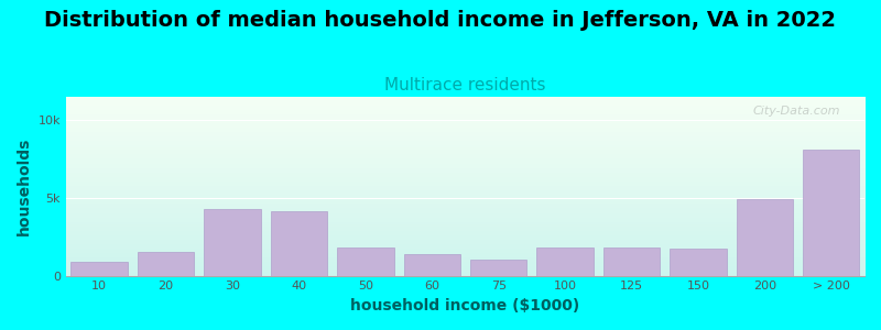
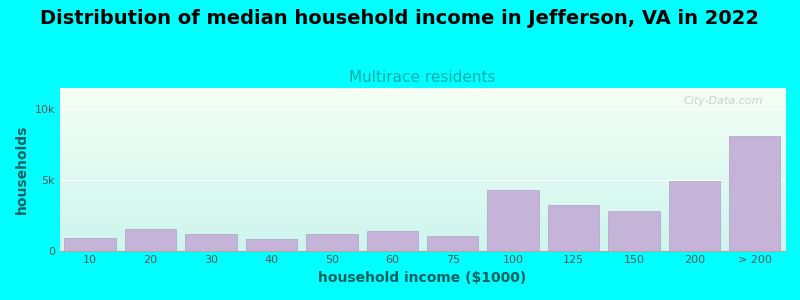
30: 4.3k -> 1.2k
40: 4.1k -> 0.8k
50: 1.8k -> 1.2k
100: 1.8k -> 4.3k
125: 1.8k -> 3.2k
150: 1.7k -> 2.8k
